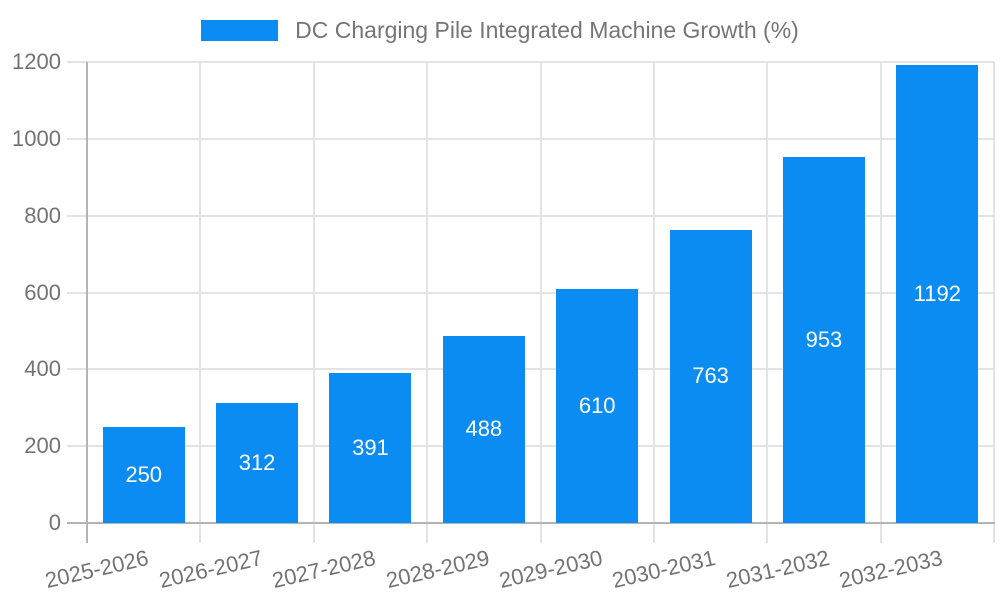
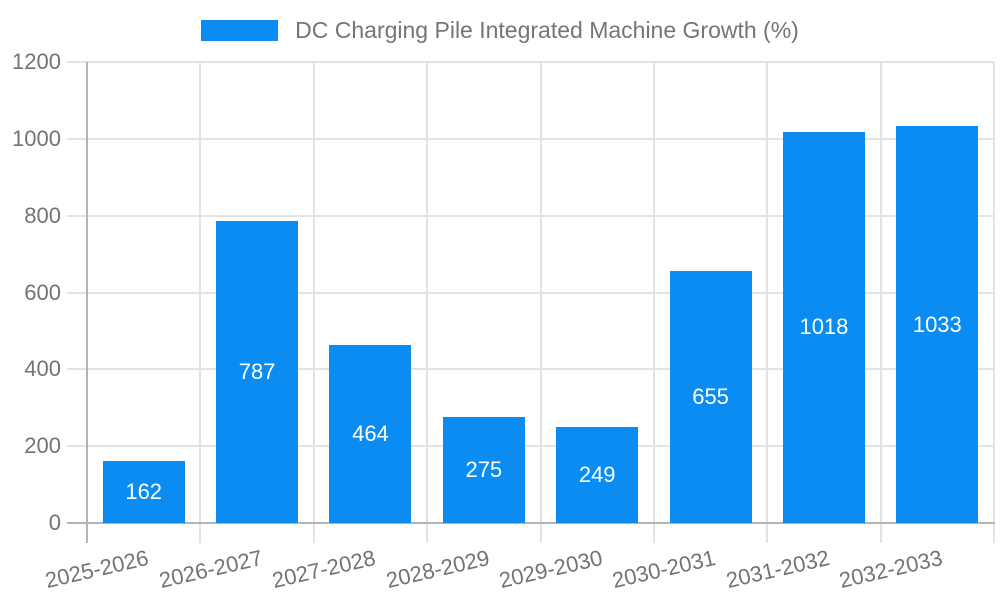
2025-2026: 250 -> 162
2026-2027: 312 -> 787
2027-2028: 391 -> 464
2028-2029: 488 -> 275
2029-2030: 610 -> 249
2030-2031: 763 -> 655
2031-2032: 953 -> 1018
2032-2033: 1192 -> 1033
